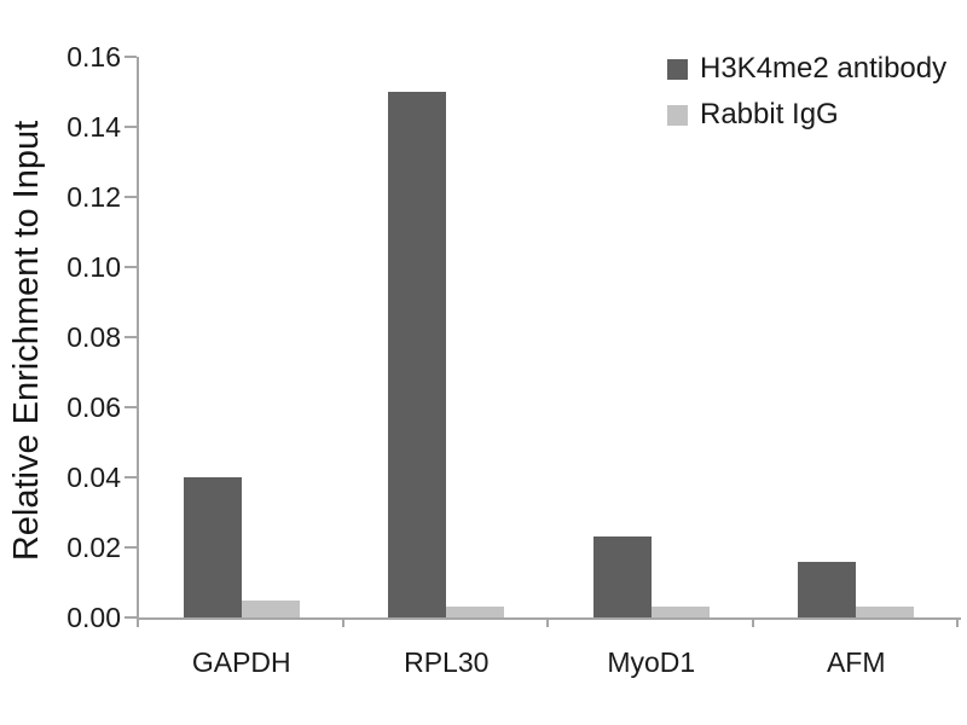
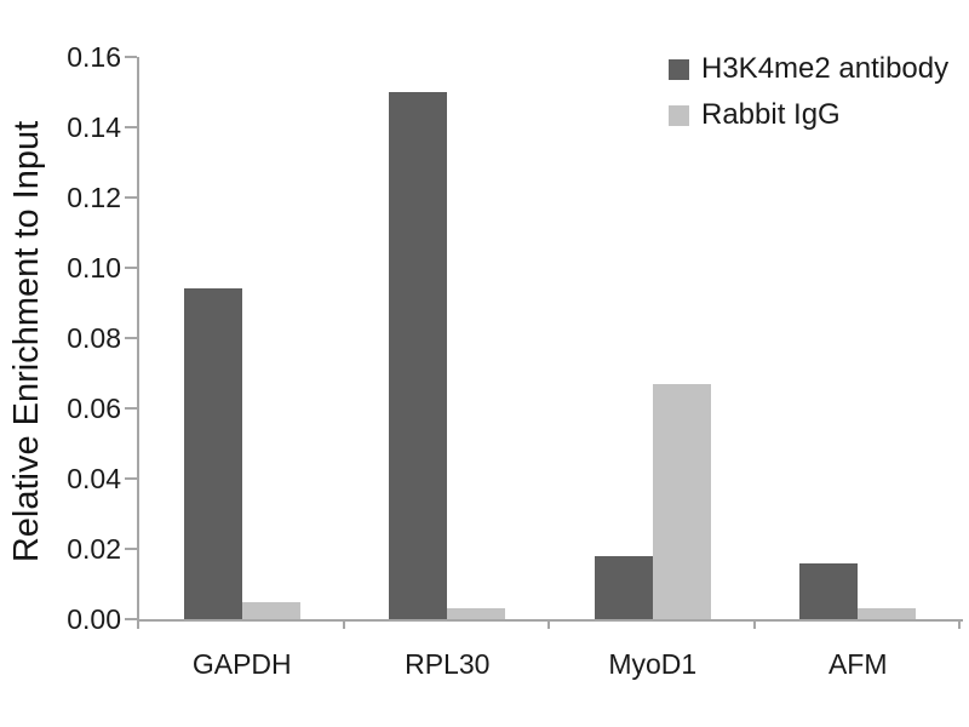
H3K4me2 antibody/GAPDH: 0.040 -> 0.094
H3K4me2 antibody/MyoD1: 0.023 -> 0.018
Rabbit IgG/MyoD1: 0.003 -> 0.067
